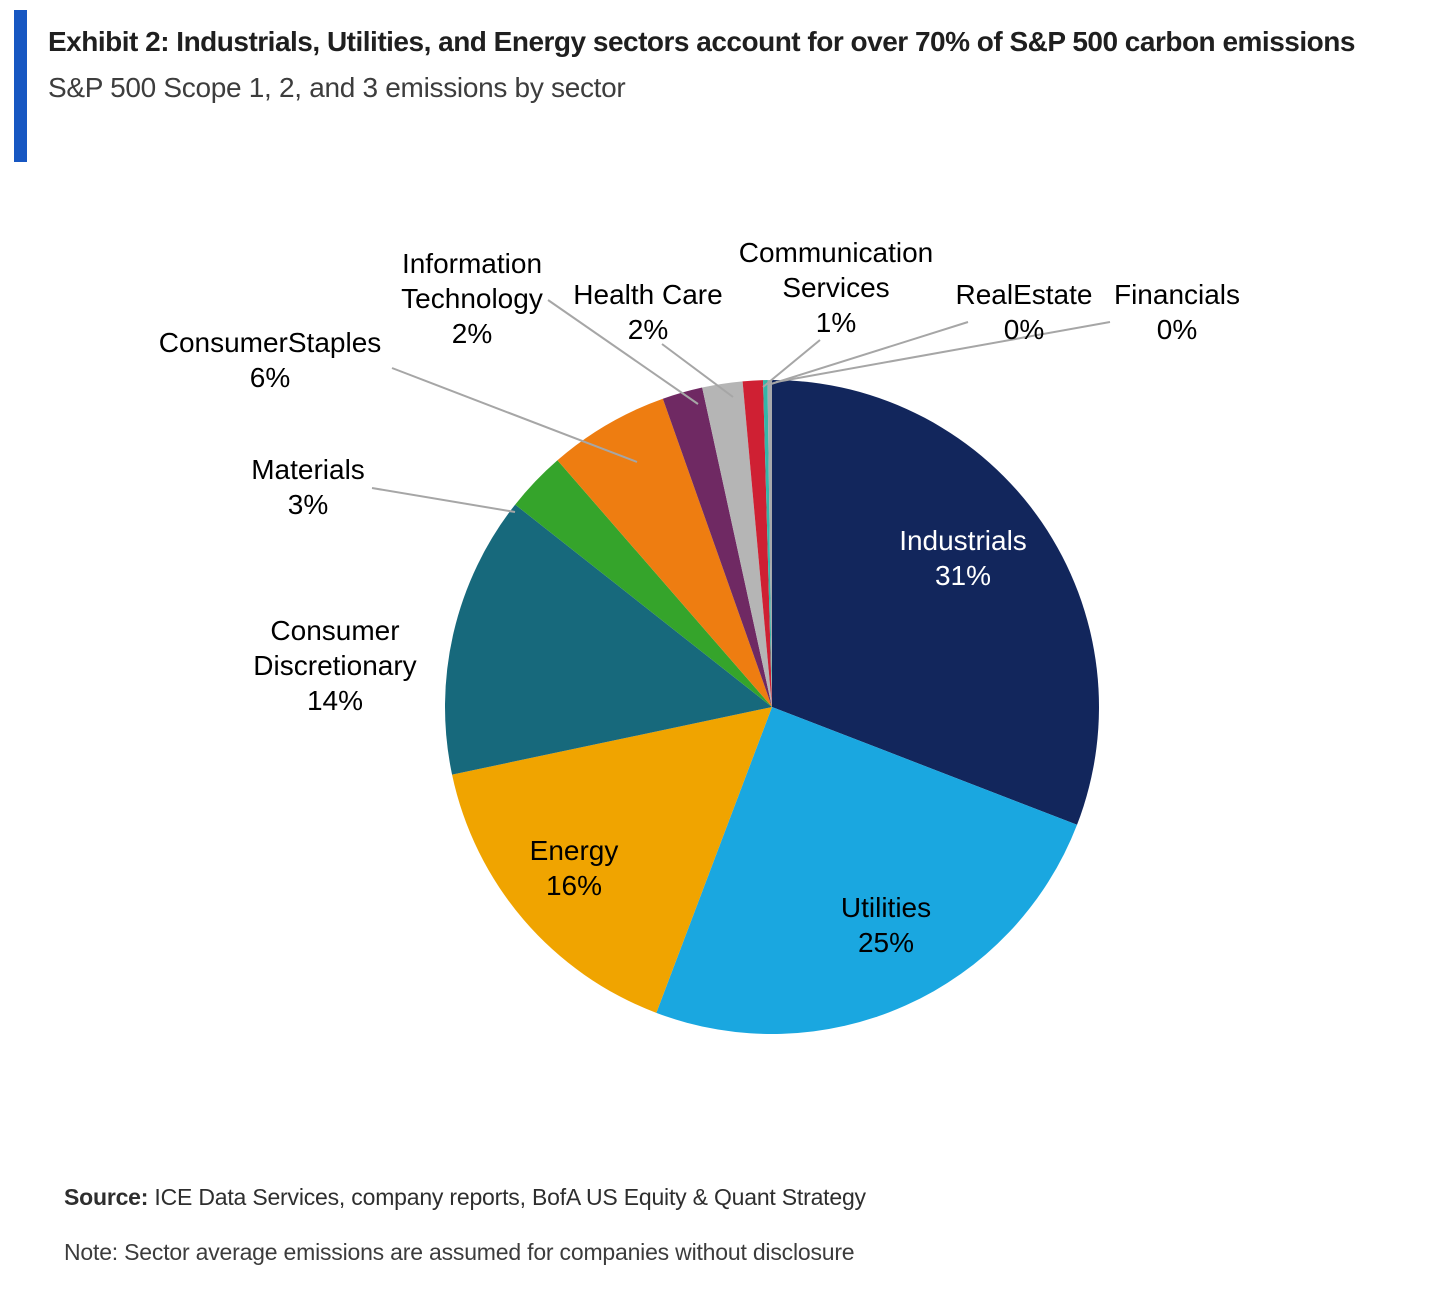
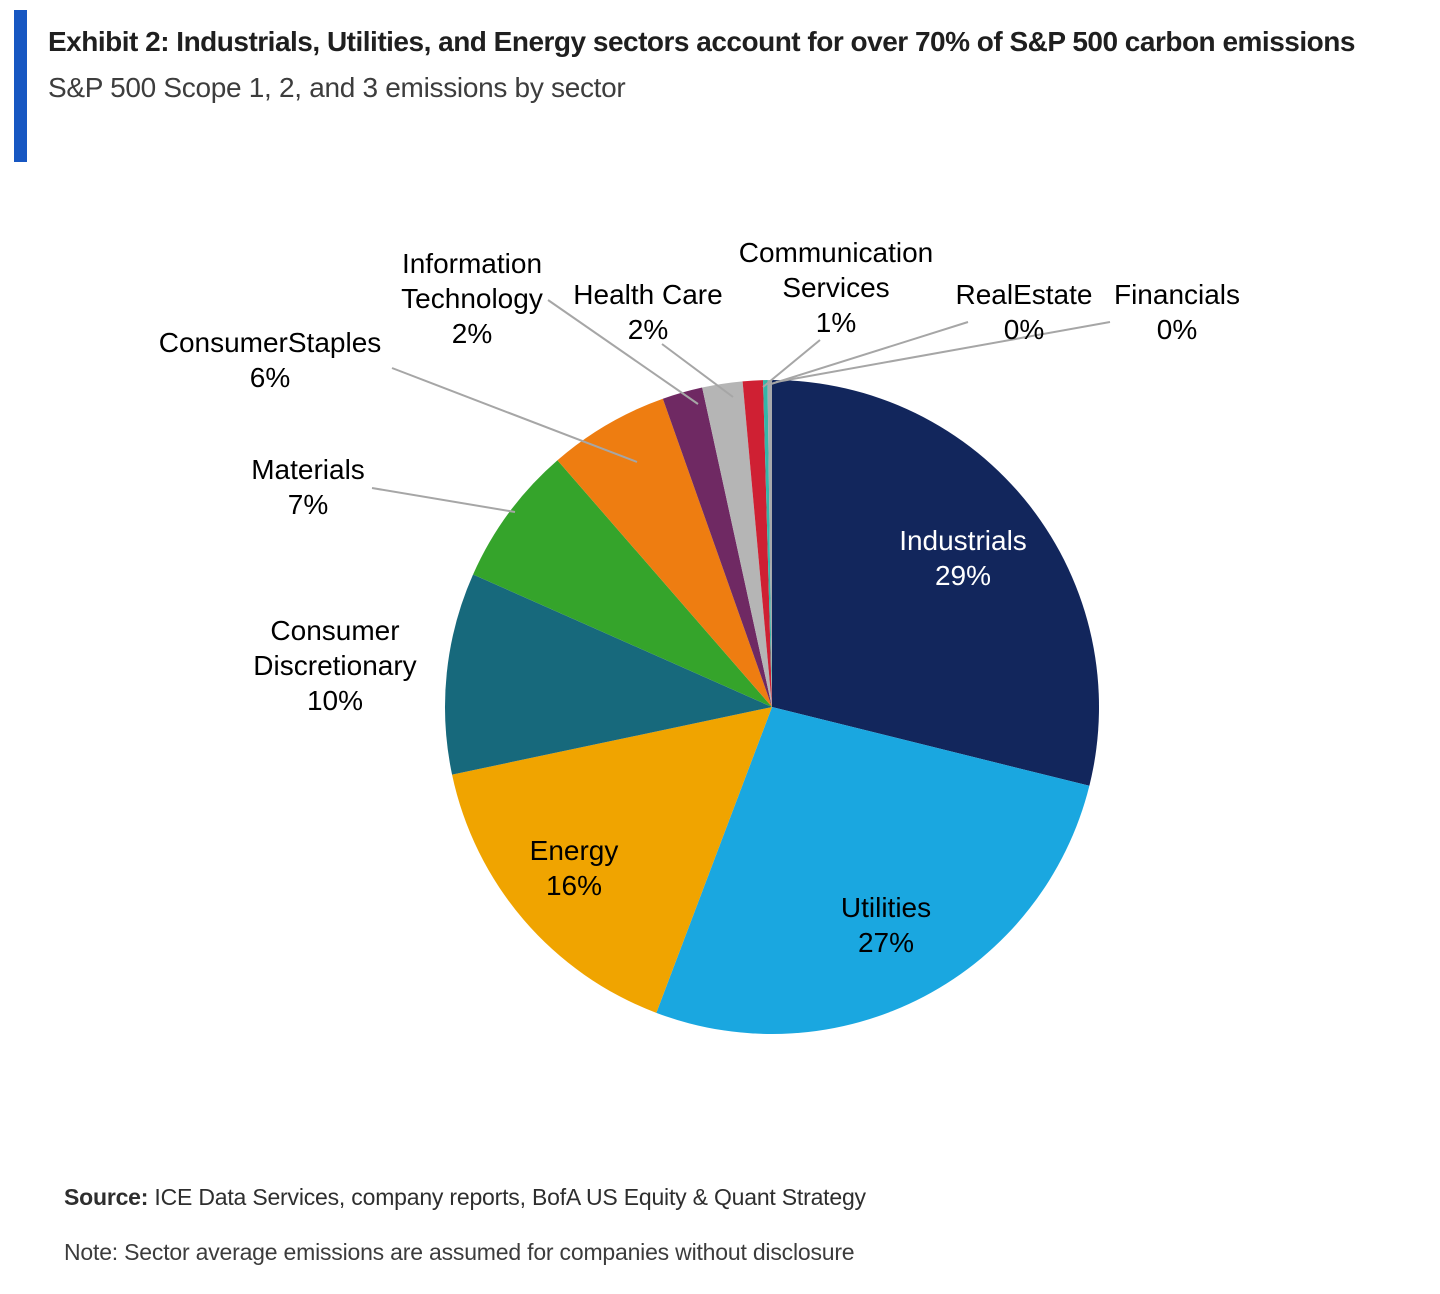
Industrials: 31% -> 29%
Utilities: 25% -> 27%
Consumer Discretionary: 14% -> 10%
Materials: 3% -> 7%
